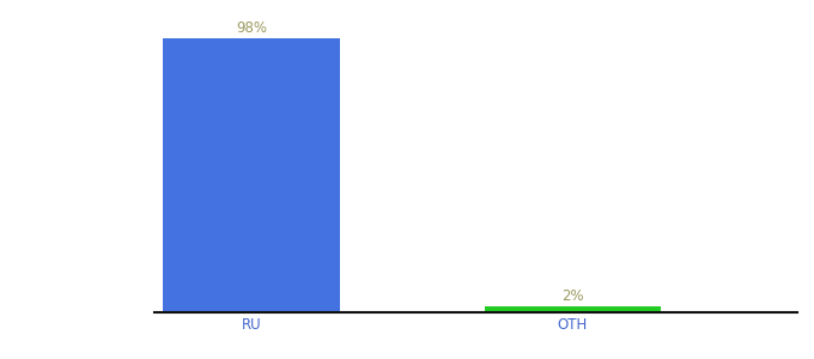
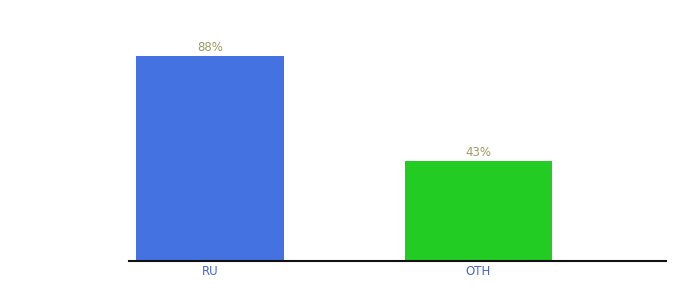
RU: 98% -> 88%
OTH: 2% -> 43%
